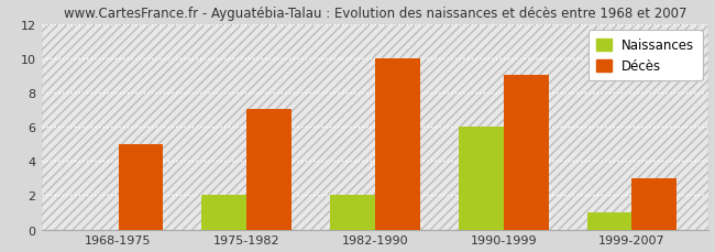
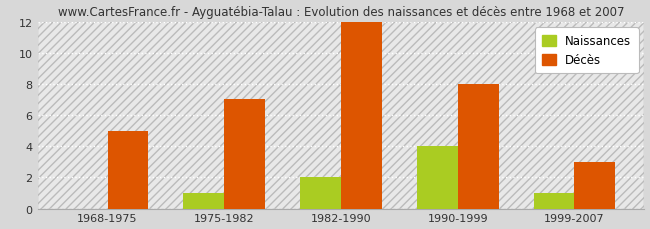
Naissances/1975-1982: 2 -> 1
Décès/1982-1990: 10 -> 12
Naissances/1990-1999: 6 -> 4
Décès/1990-1999: 9 -> 8
